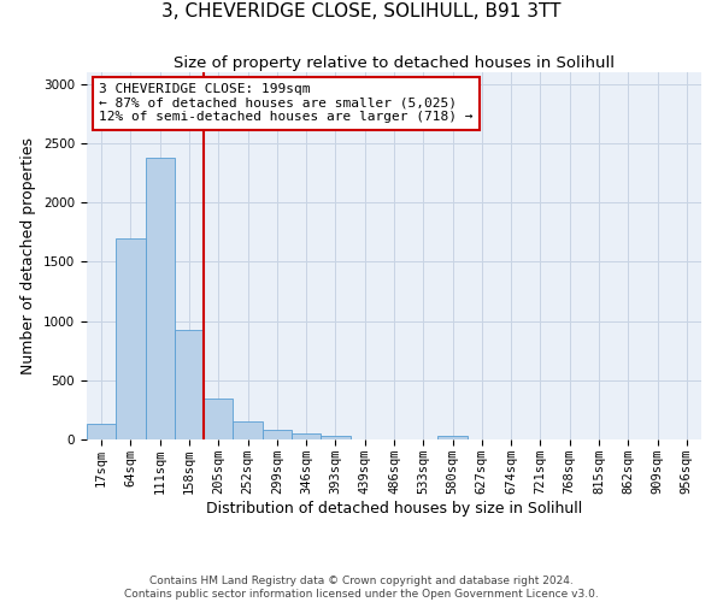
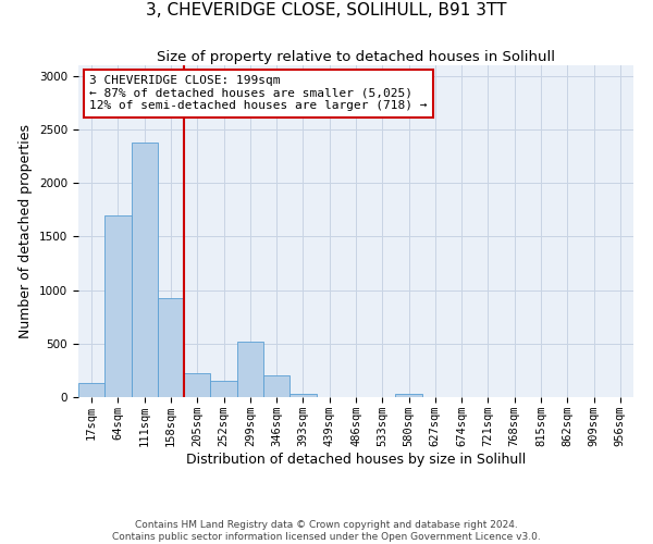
205sqm: 350 -> 220
299sqm: 80 -> 520
346sqm: 50 -> 200
